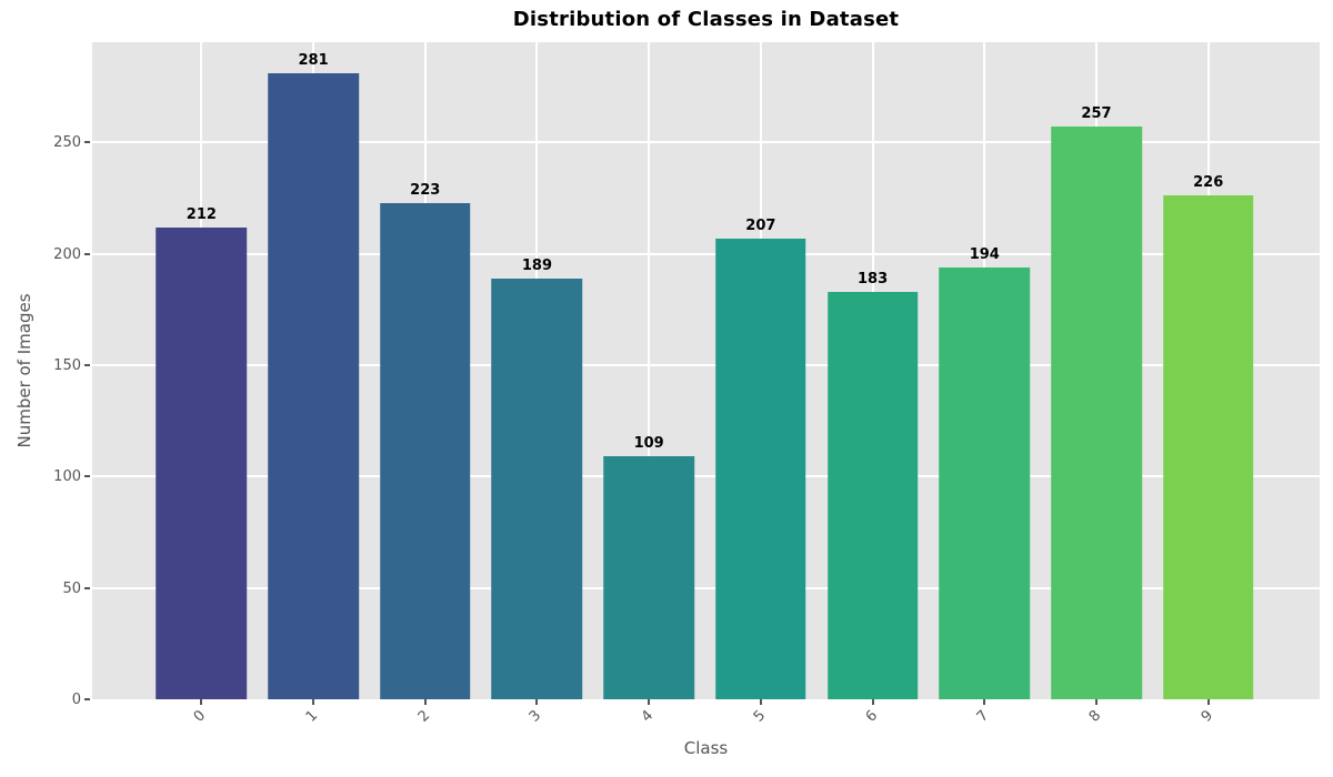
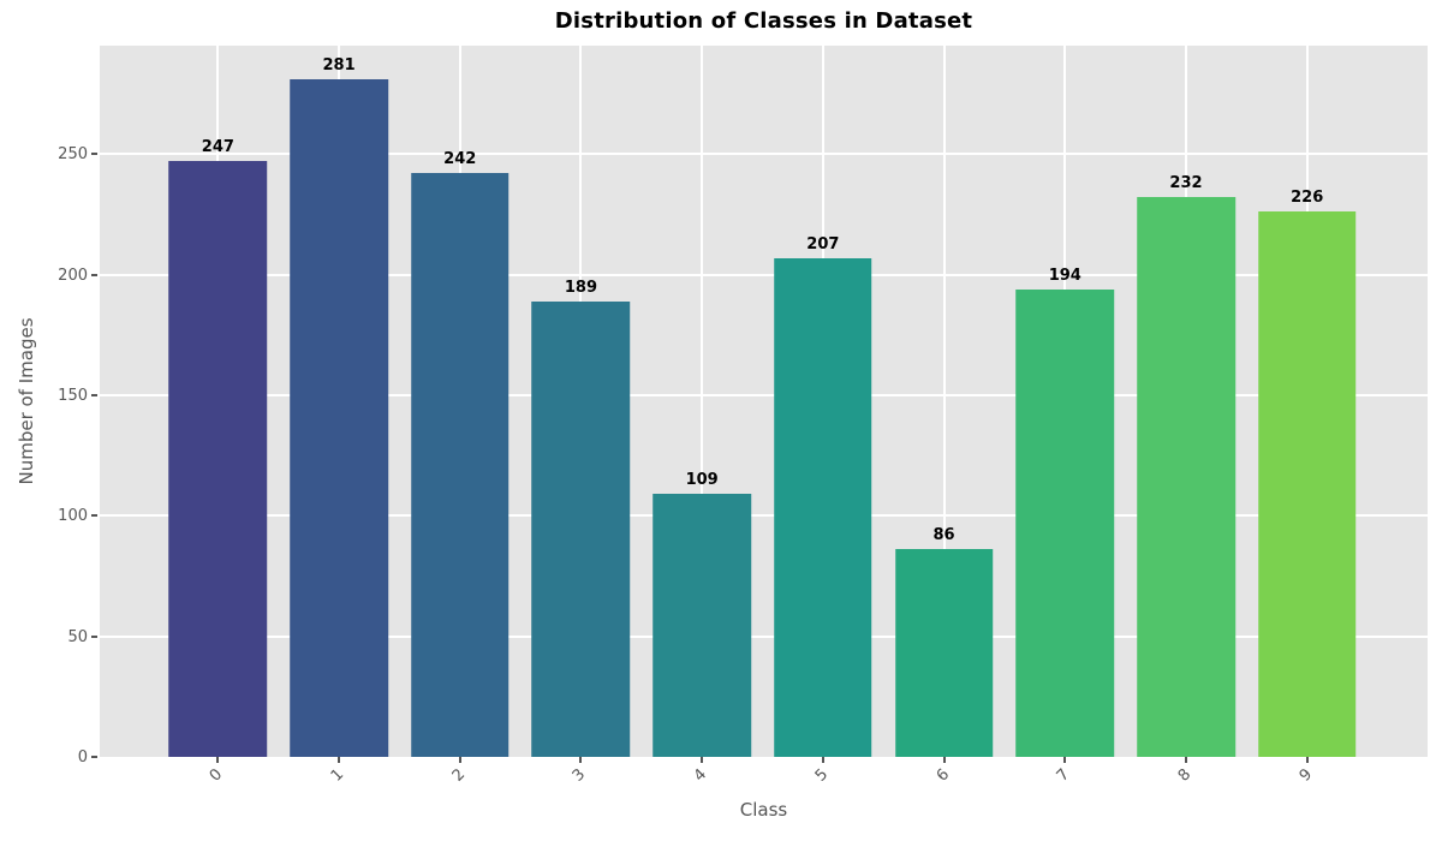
0: 212 -> 247
2: 223 -> 242
6: 183 -> 86
8: 257 -> 232
